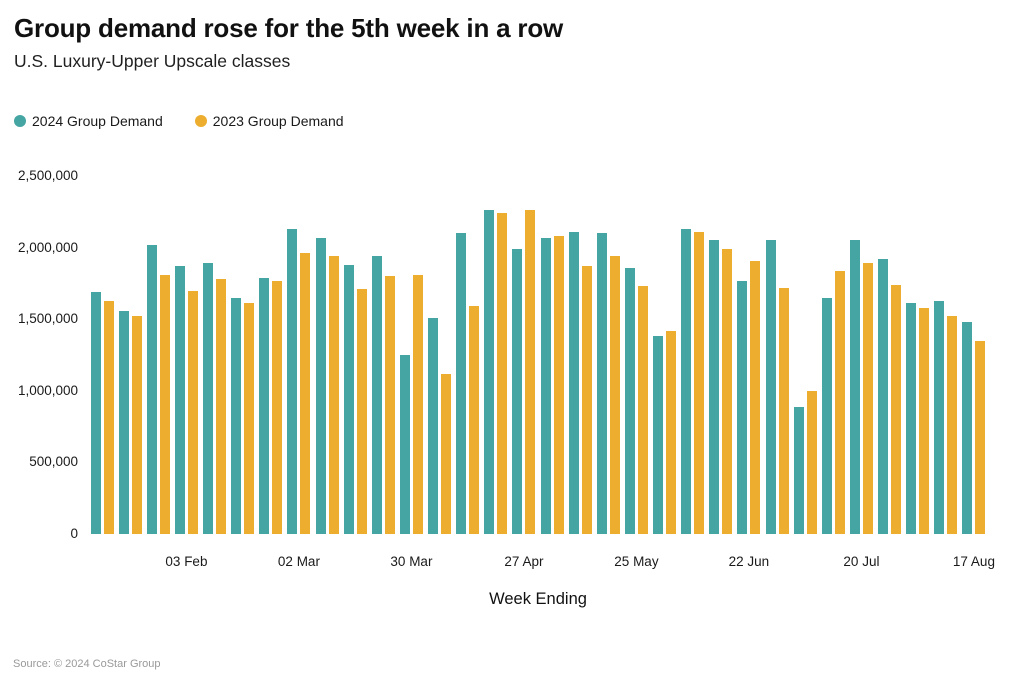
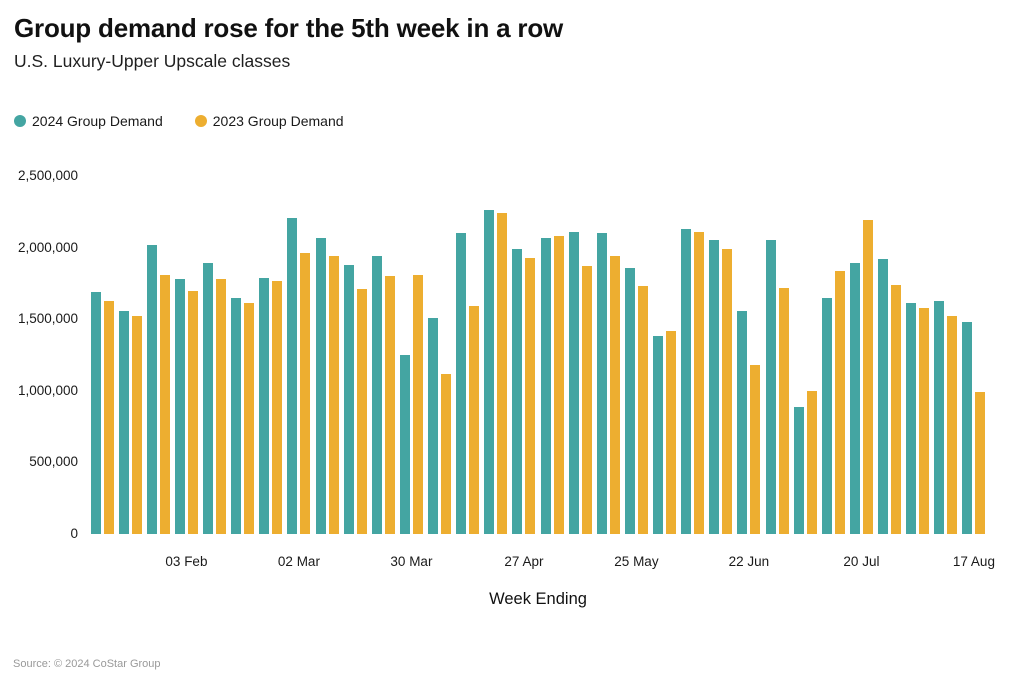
2024 Group Demand/03 Feb: 1870000 -> 1780000
2024 Group Demand/02 Mar: 2130000 -> 2210000
2023 Group Demand/27 Apr: 2260000 -> 1930000
2024 Group Demand/22 Jun: 1770000 -> 1560000
2023 Group Demand/22 Jun: 1910000 -> 1180000
2024 Group Demand/20 Jul: 2050000 -> 1890000
2023 Group Demand/20 Jul: 1890000 -> 2190000
2023 Group Demand/17 Aug: 1350000 -> 990000
